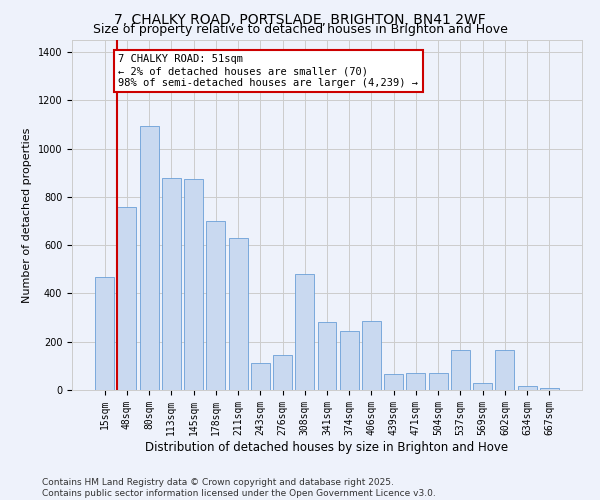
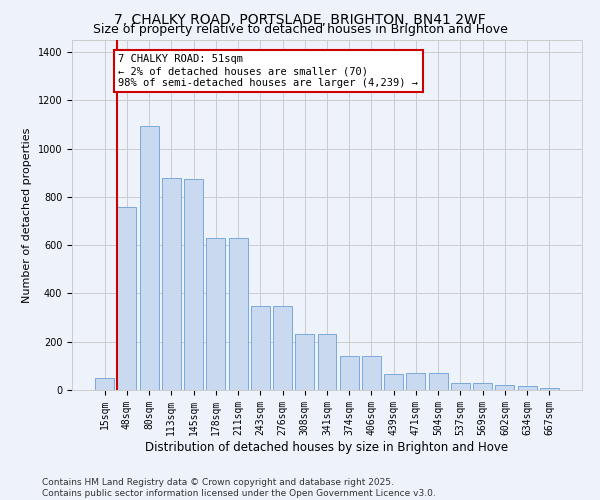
15sqm: 470 -> 50
178sqm: 700 -> 630
243sqm: 110 -> 350
276sqm: 145 -> 350
308sqm: 480 -> 230
341sqm: 280 -> 230
374sqm: 245 -> 140
406sqm: 285 -> 140
537sqm: 165 -> 30
602sqm: 165 -> 20
